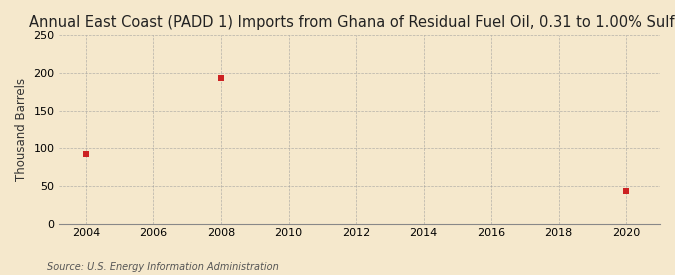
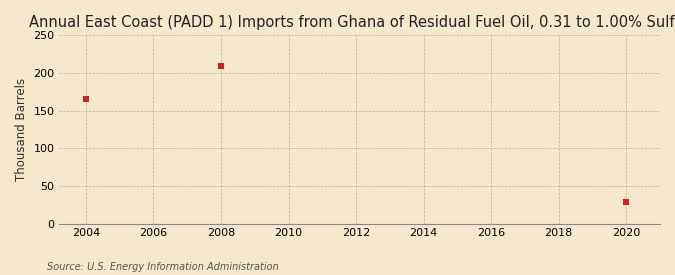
2004: 92 -> 165
2008: 194 -> 209
2020: 44 -> 29
